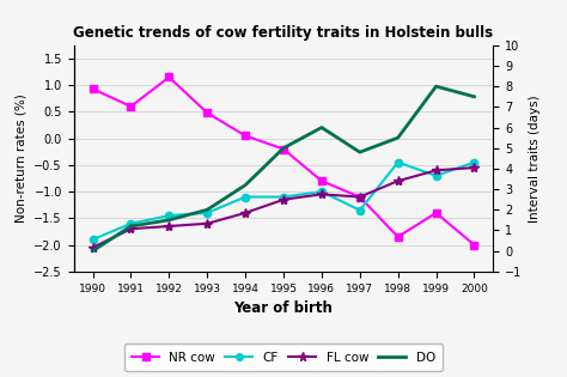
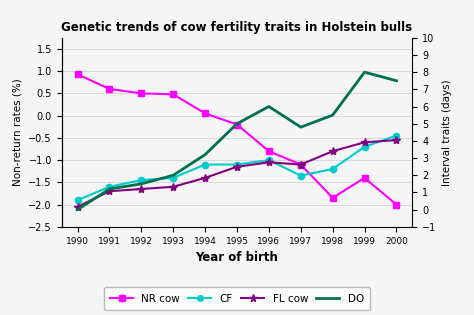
NR cow/1992: 1.15 -> 0.50
CF/1998: -0.45 -> -1.20
